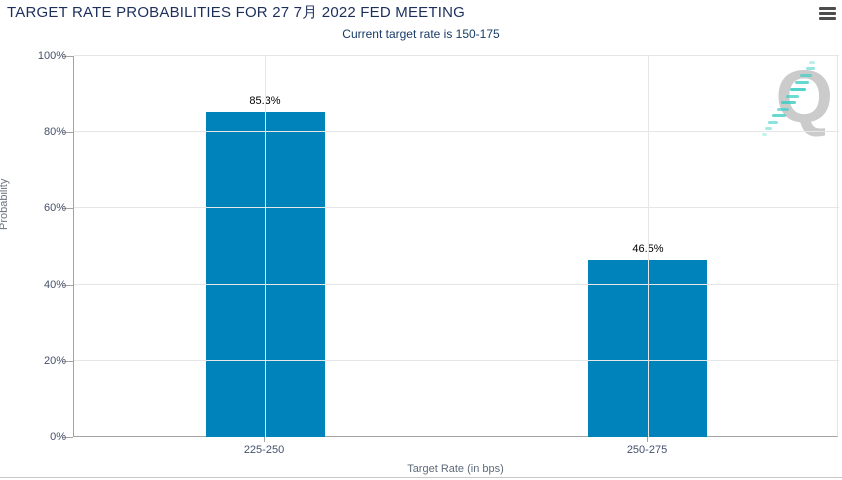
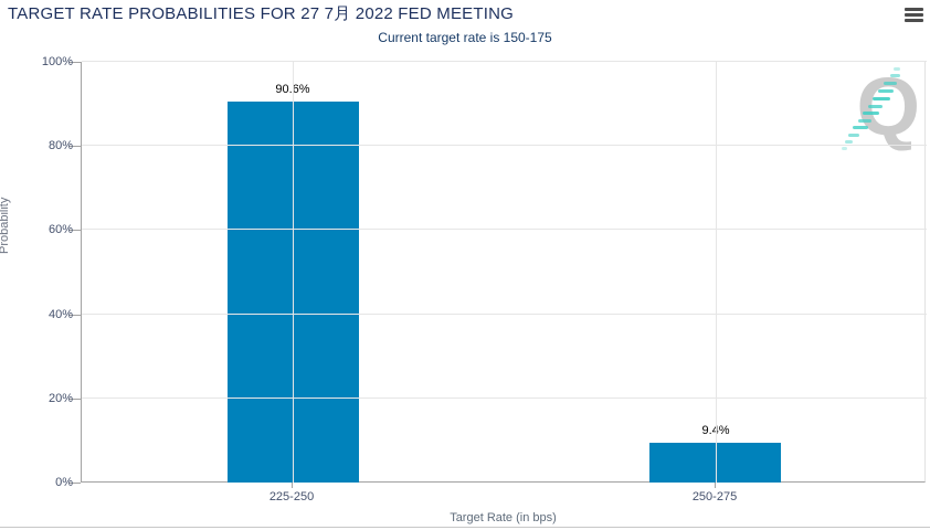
225-250: 85.3% -> 90.6%
250-275: 46.5% -> 9.4%
